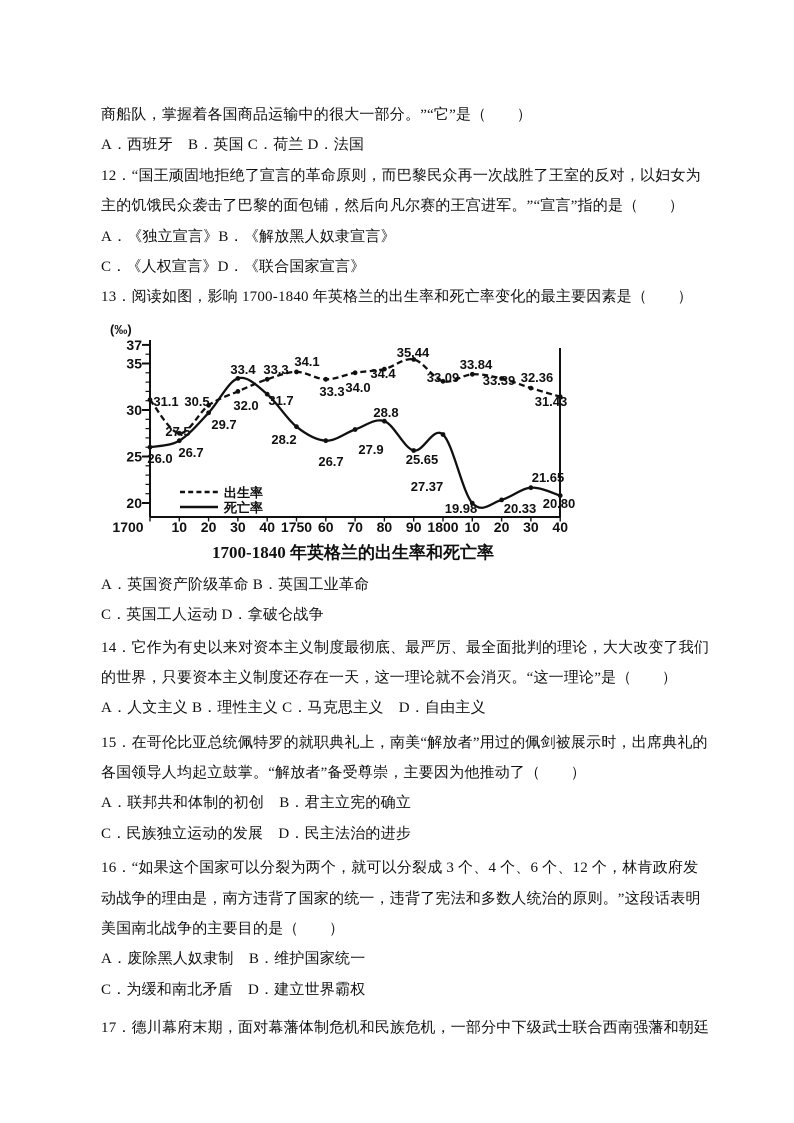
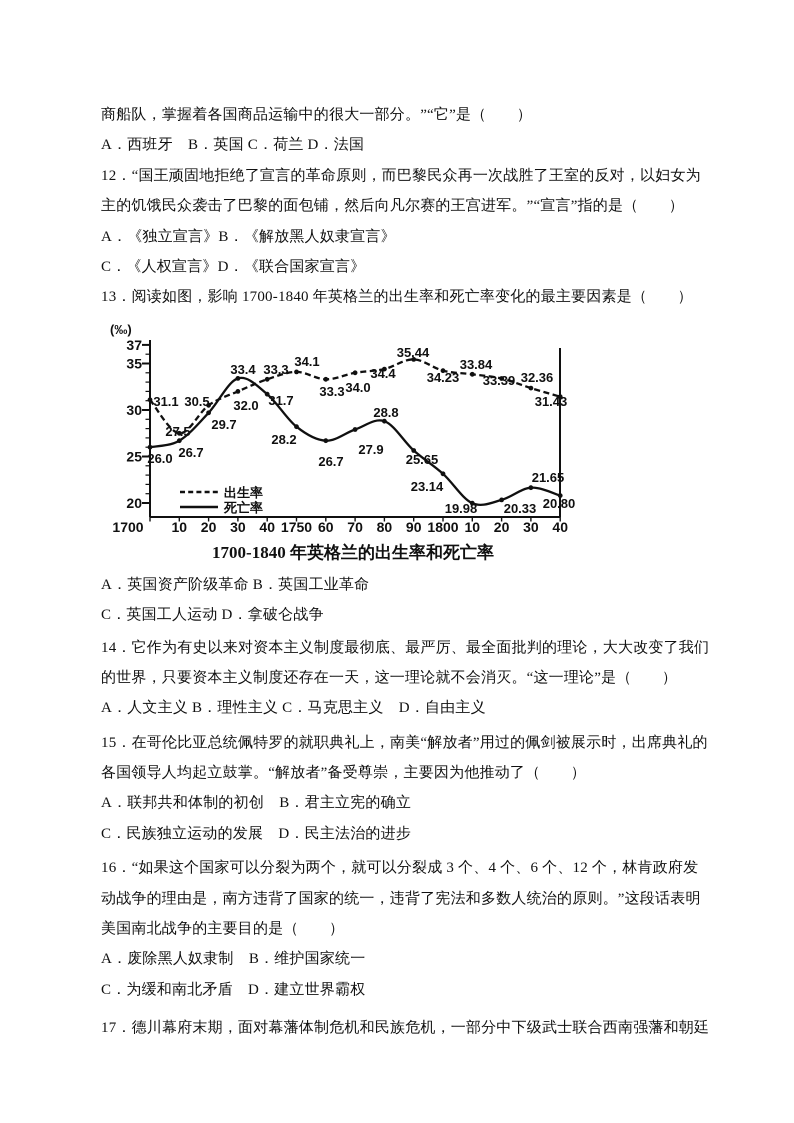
出生率/1800: 33.09 -> 34.23
死亡率/1800: 27.37 -> 23.14
